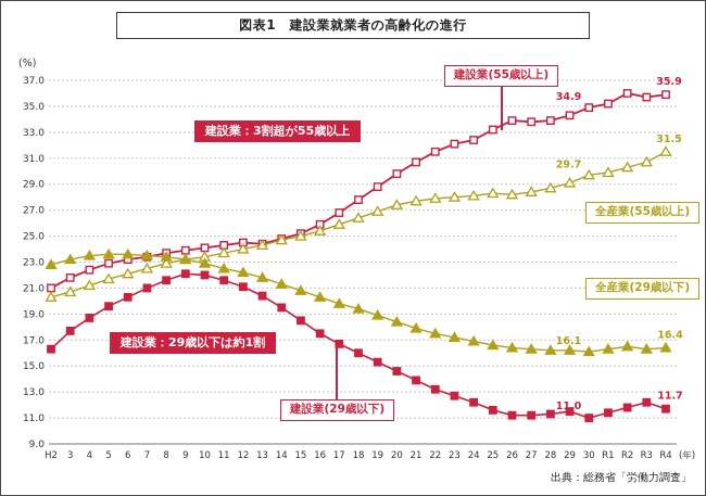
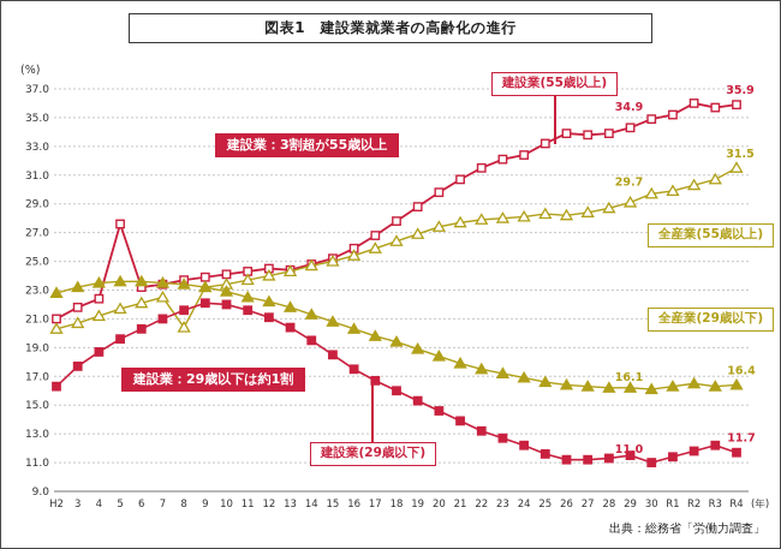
建設業(55歳以上)/5: 22.9 -> 27.6
全産業(55歳以上)/8: 22.9 -> 20.4
